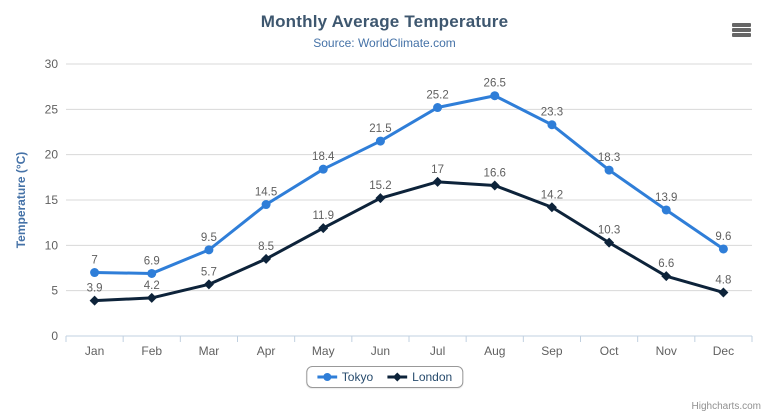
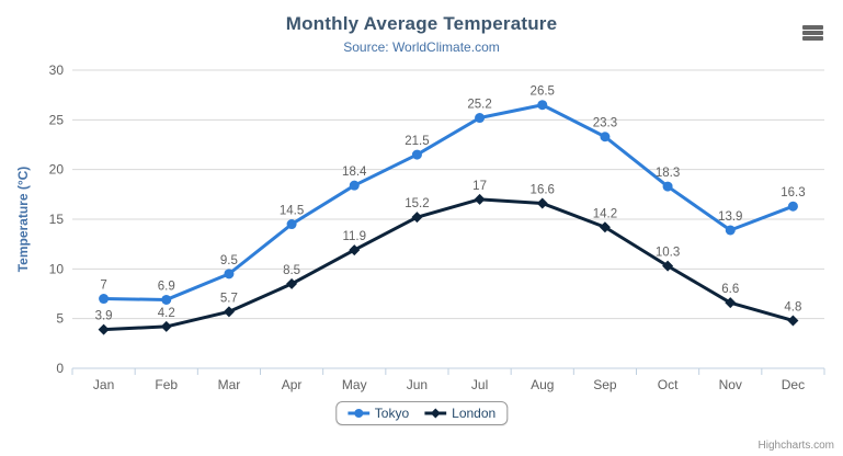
Tokyo/Dec: 9.6 -> 16.3
